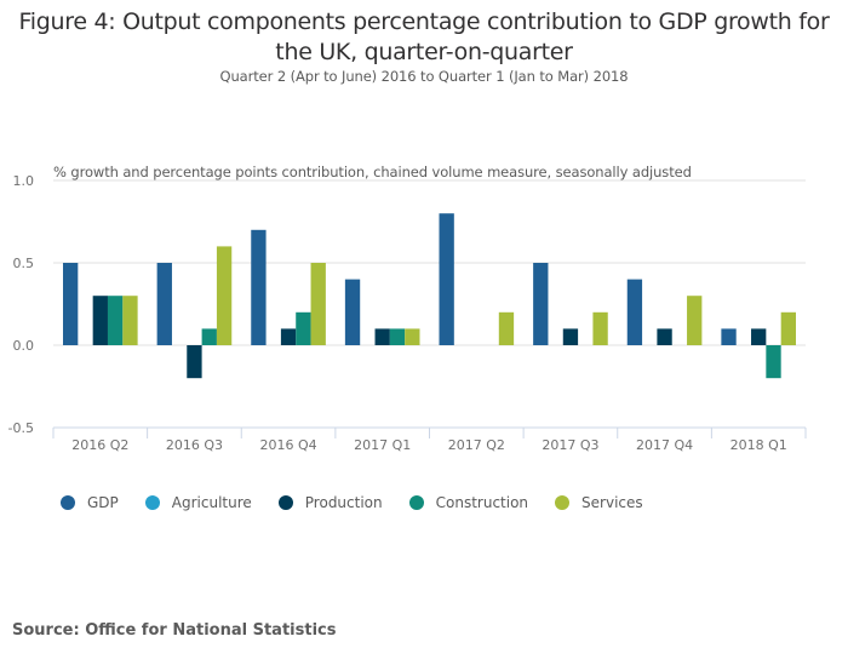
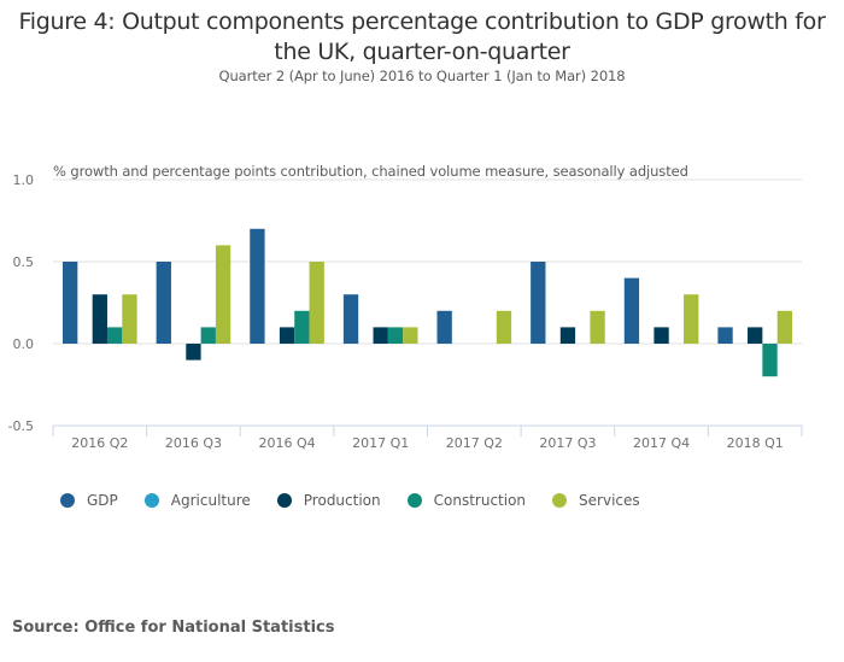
Construction/2016 Q2: 0.3 -> 0.1
Production/2016 Q3: -0.2 -> -0.1
GDP/2017 Q1: 0.4 -> 0.3
GDP/2017 Q2: 0.8 -> 0.2
